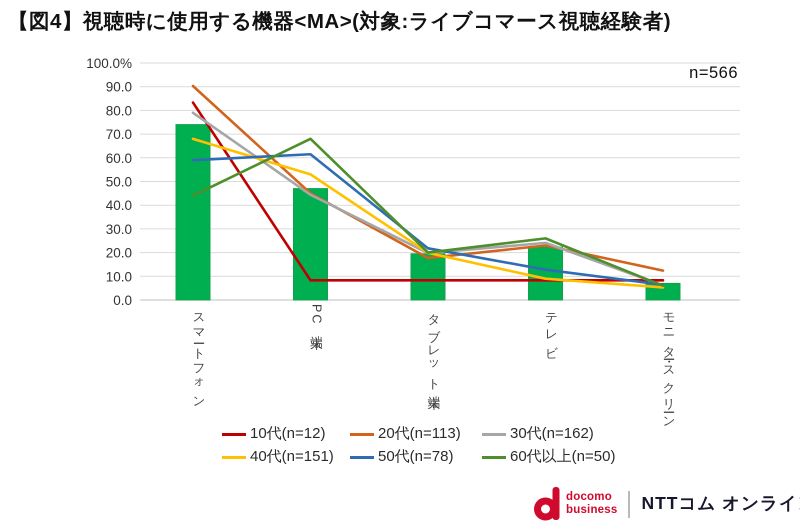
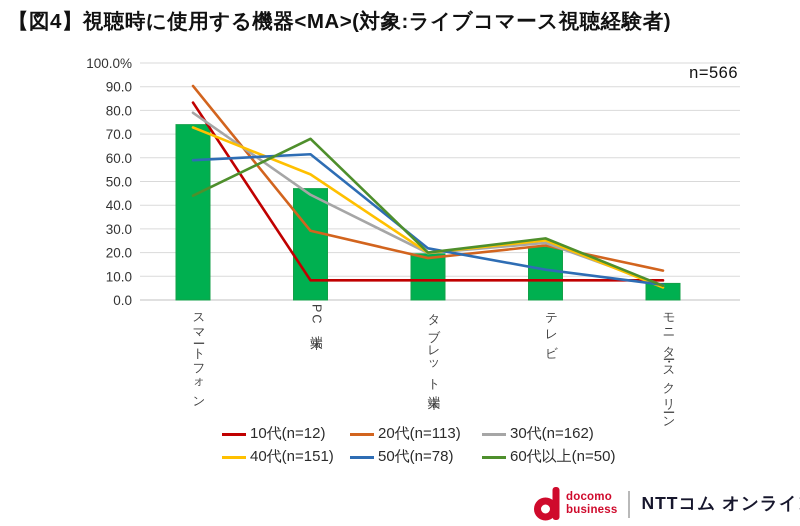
40代(n=151)/スマートフォン: 68% -> 73%
20代(n=113)/PC端末: 45% -> 29%
40代(n=151)/テレビ: 9% -> 25%
